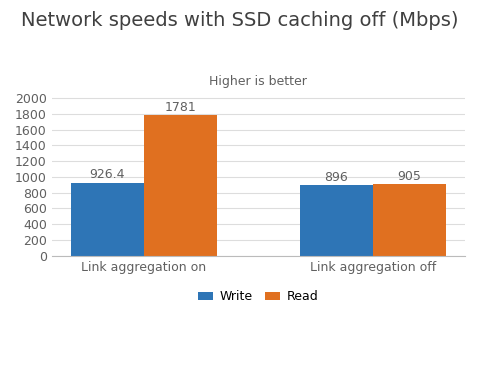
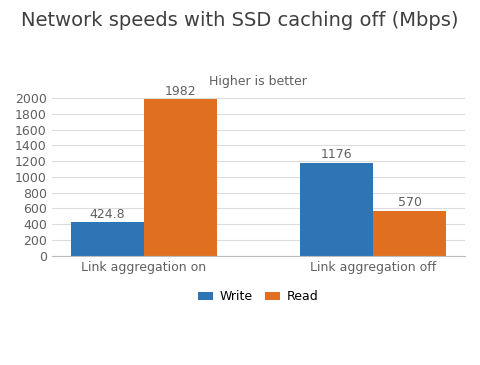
Write/Link aggregation on: 926.4 -> 424.8
Read/Link aggregation on: 1781 -> 1982
Write/Link aggregation off: 896 -> 1176
Read/Link aggregation off: 905 -> 570
